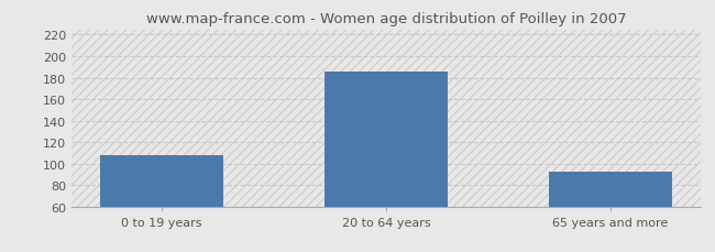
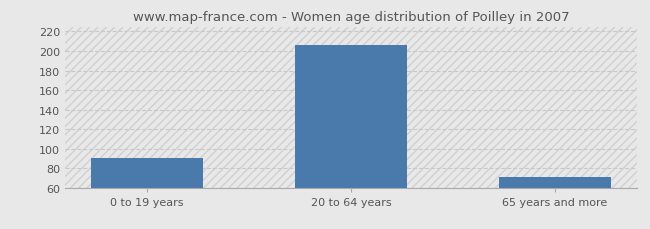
0 to 19 years: 108 -> 90
20 to 64 years: 186 -> 206
65 years and more: 92 -> 71
